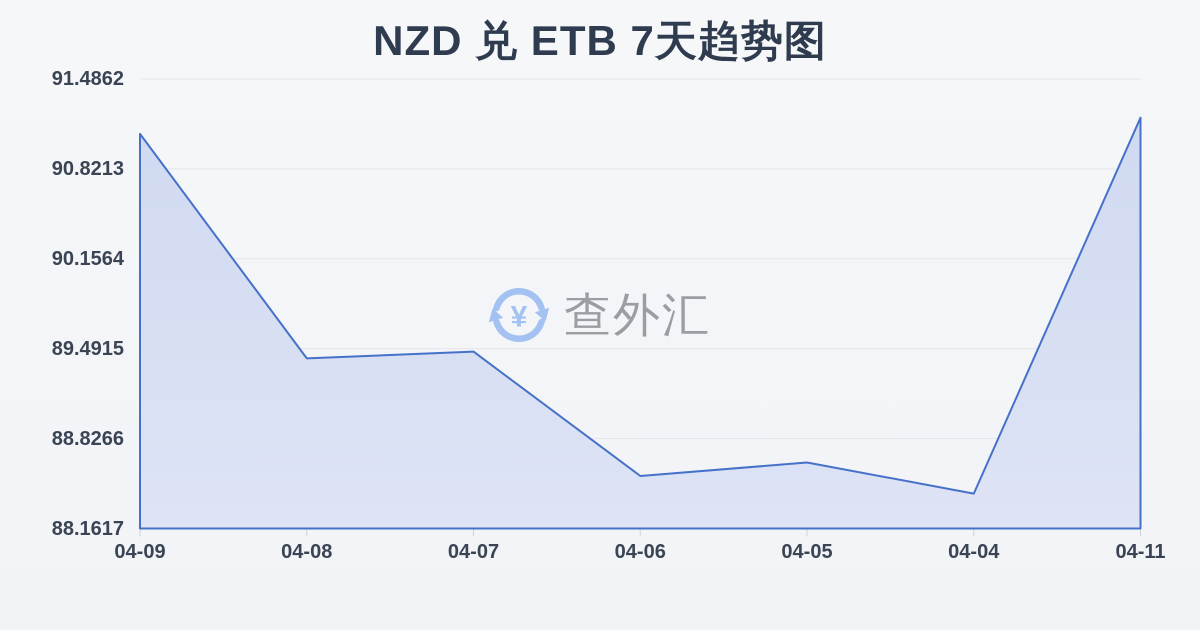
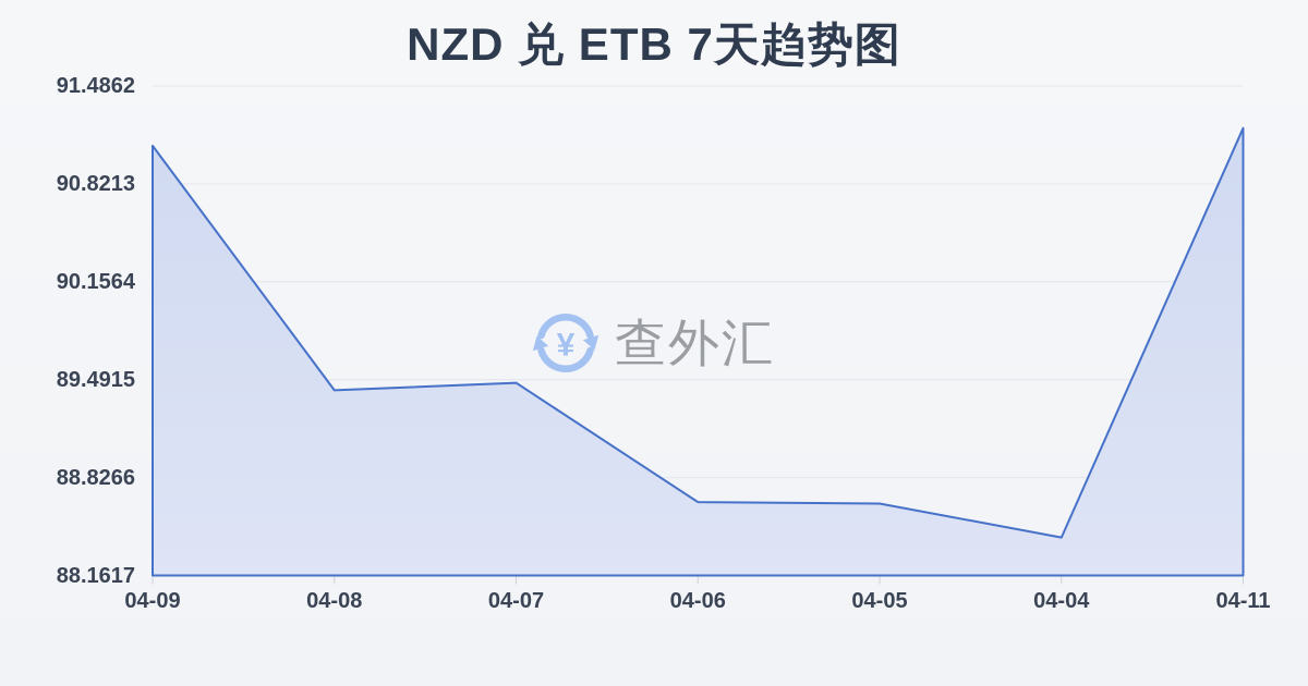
04-06: 88.55 -> 88.66
